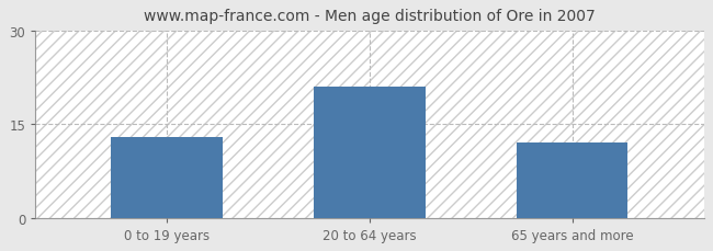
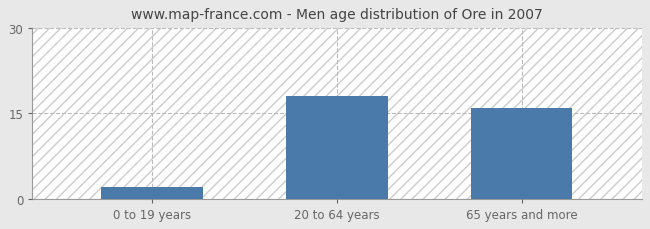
0 to 19 years: 13 -> 2
20 to 64 years: 21 -> 18
65 years and more: 12 -> 16
